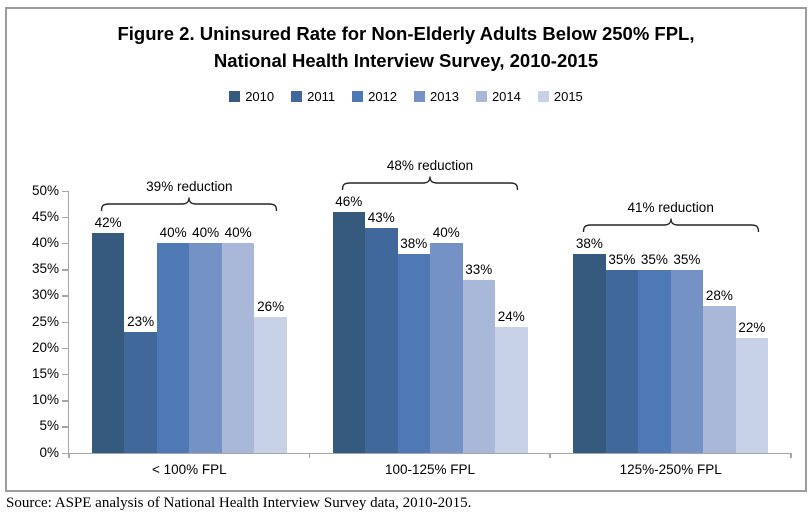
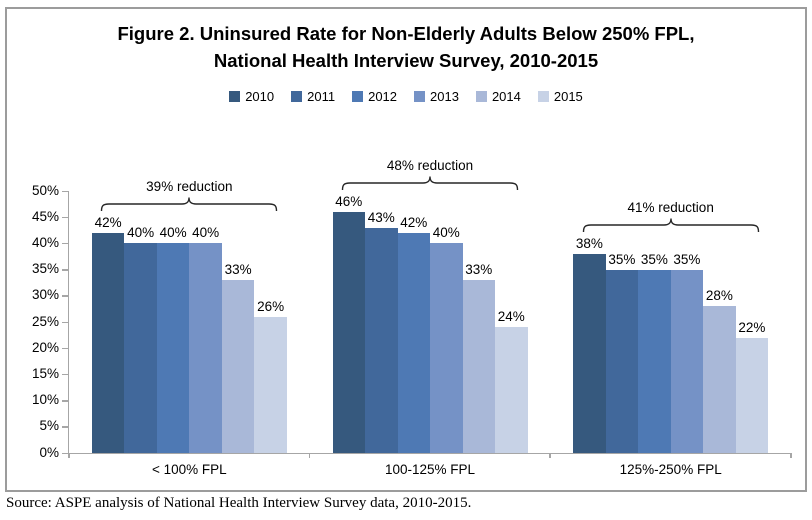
2011/< 100% FPL: 23% -> 40%
2014/< 100% FPL: 40% -> 33%
2012/100-125% FPL: 38% -> 42%
